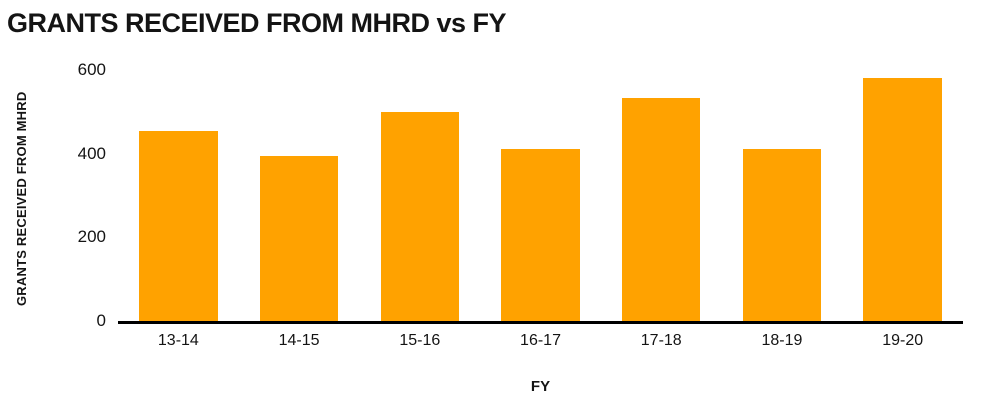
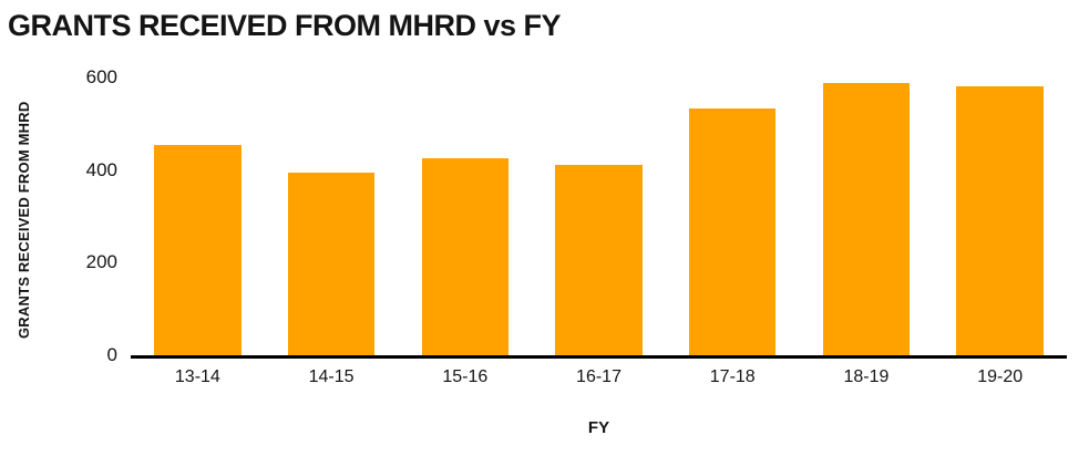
15-16: 500 -> 420
18-19: 410 -> 590
